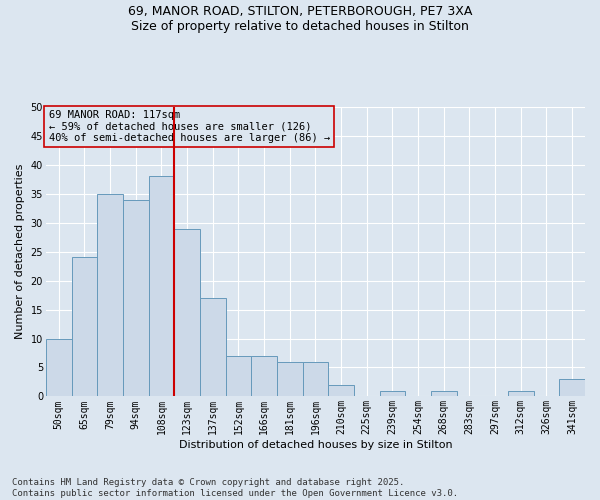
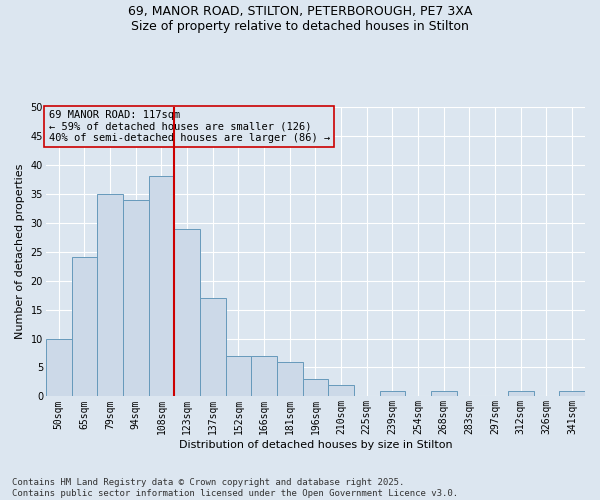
196sqm: 6 -> 3
341sqm: 3 -> 1
